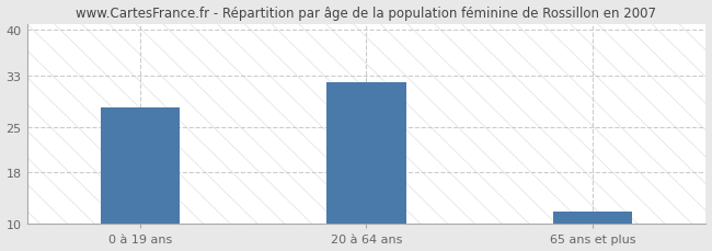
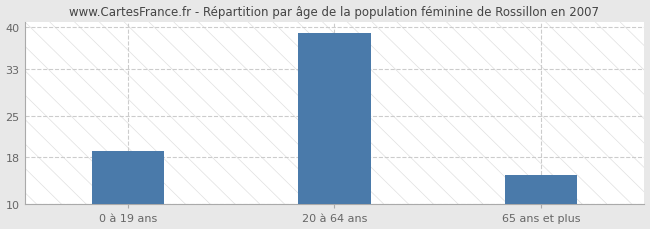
0 à 19 ans: 28 -> 19
20 à 64 ans: 32 -> 39
65 ans et plus: 12 -> 15
